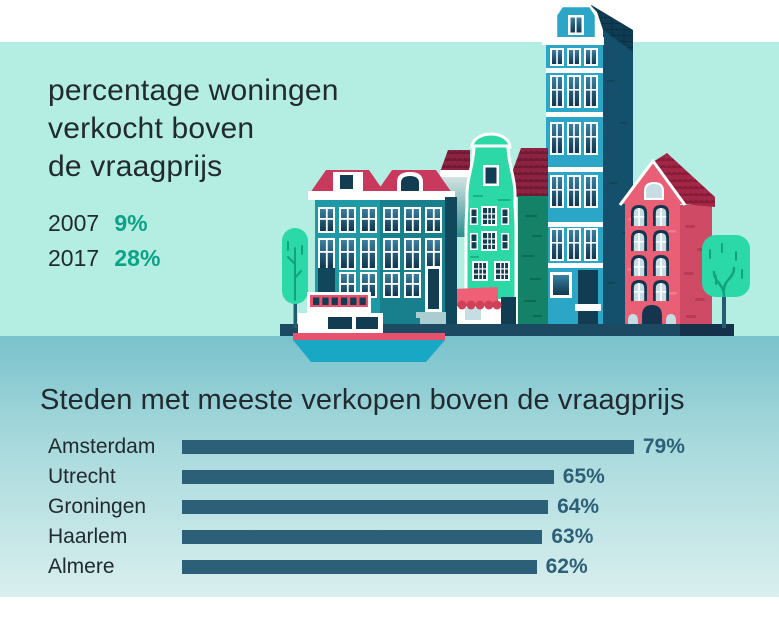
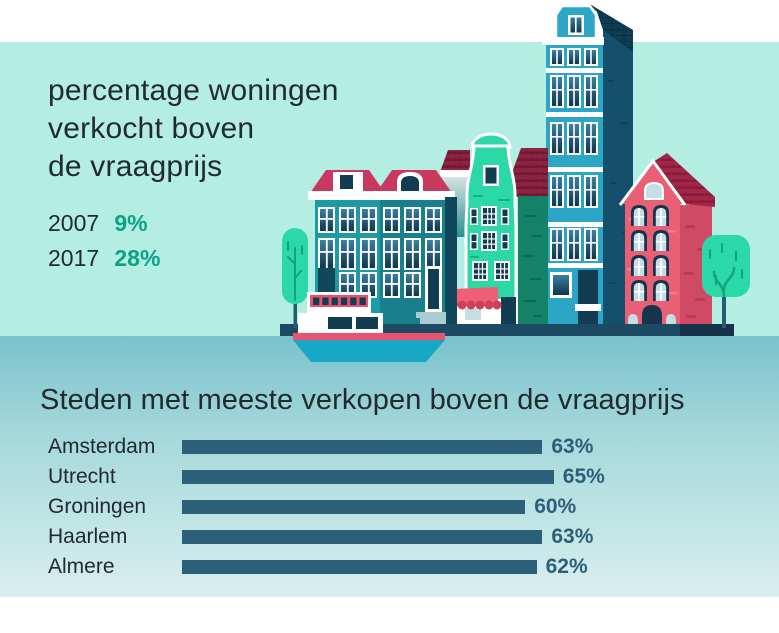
Steden met meeste verkopen boven de vraagprijs/Amsterdam: 79% -> 63%
Steden met meeste verkopen boven de vraagprijs/Groningen: 64% -> 60%
